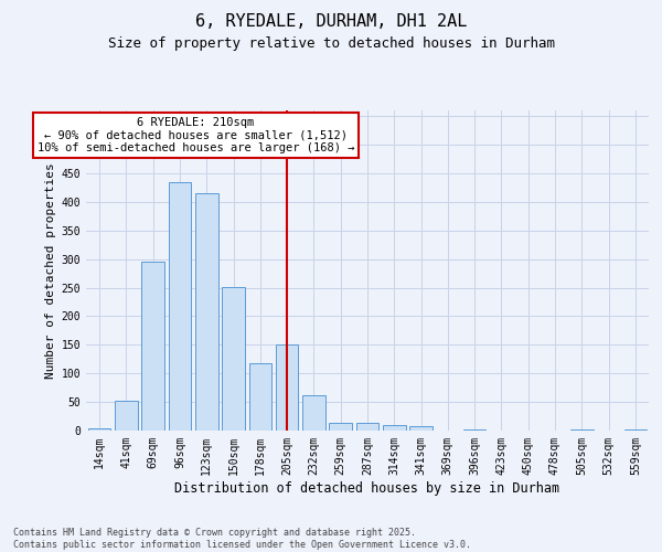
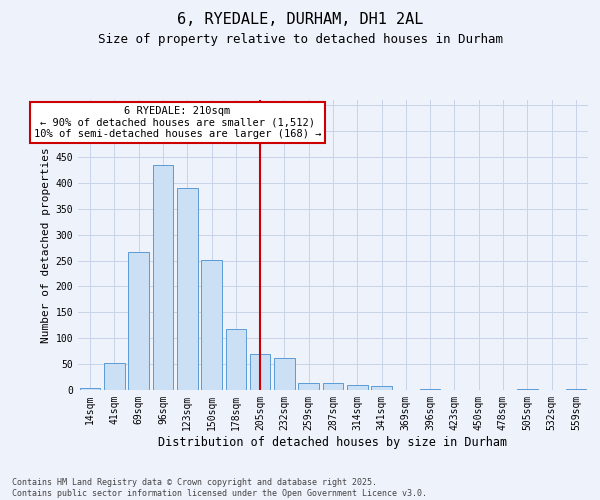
69sqm: 296 -> 267
123sqm: 416 -> 390
205sqm: 150 -> 70
